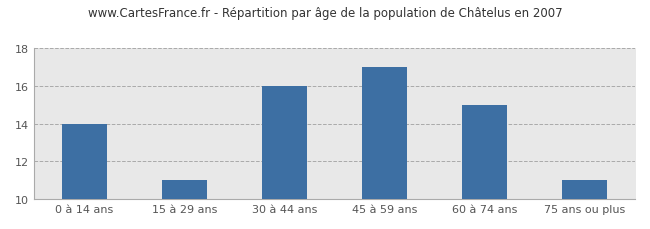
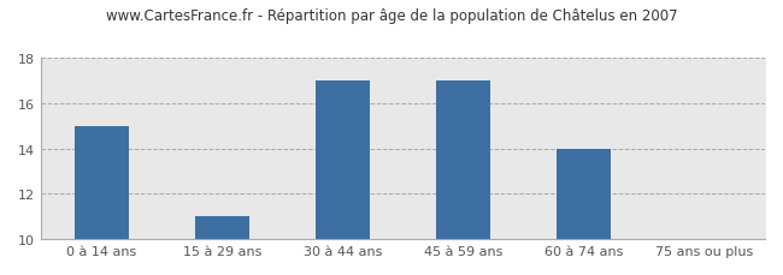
0 à 14 ans: 14 -> 15
30 à 44 ans: 16 -> 17
60 à 74 ans: 15 -> 14
75 ans ou plus: 11 -> 10
